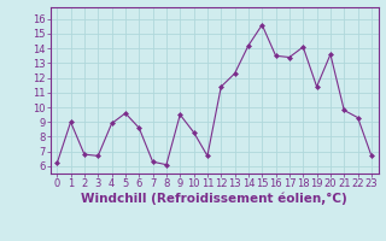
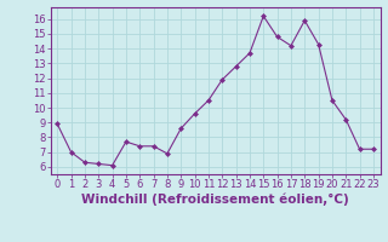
0: 6.2 -> 8.9
1: 9.0 -> 7.0
2: 6.8 -> 6.3
3: 6.7 -> 6.2
4: 8.9 -> 6.1
5: 9.6 -> 7.7
6: 8.6 -> 7.4
7: 6.3 -> 7.4
8: 6.1 -> 6.9
9: 9.5 -> 8.6
10: 8.3 -> 9.6
11: 6.7 -> 10.5
12: 11.4 -> 11.9
13: 12.3 -> 12.8
14: 14.2 -> 13.7
15: 15.6 -> 16.2
16: 13.5 -> 14.8
17: 13.4 -> 14.2
18: 14.1 -> 15.9
19: 11.4 -> 14.3
20: 13.6 -> 10.5
21: 9.8 -> 9.2
22: 9.3 -> 7.2
23: 6.7 -> 7.2
